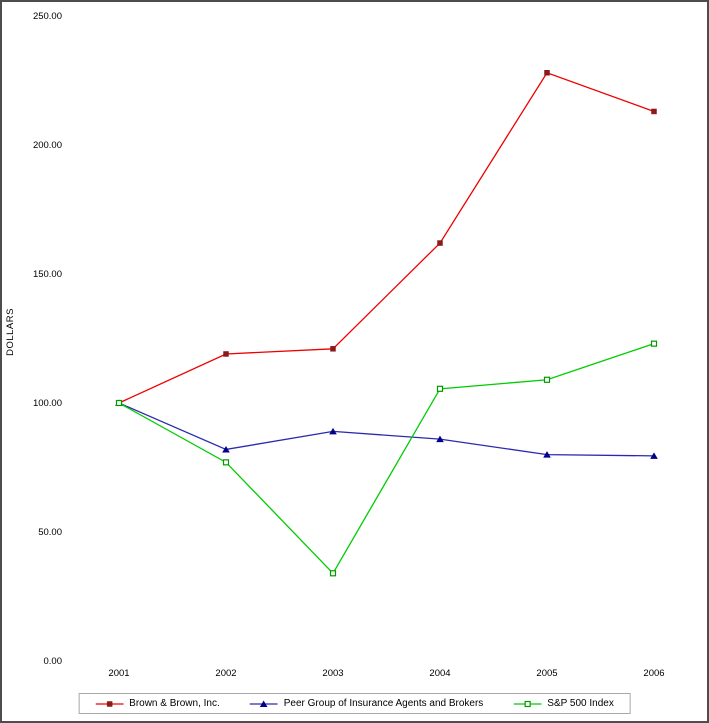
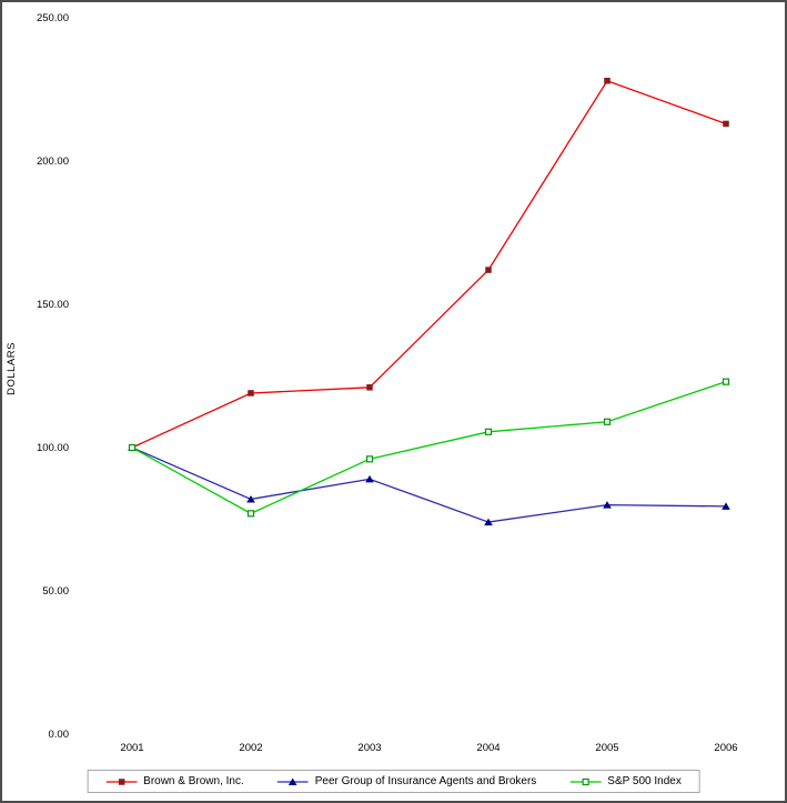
S&P 500 Index/2003: 34 -> 96
Peer Group of Insurance Agents and Brokers/2004: 86 -> 74
